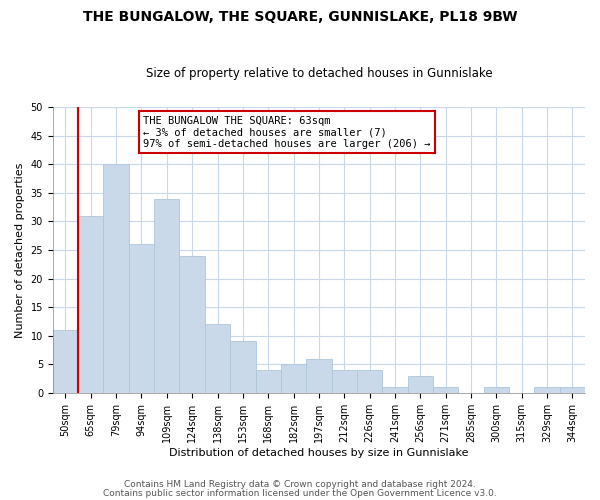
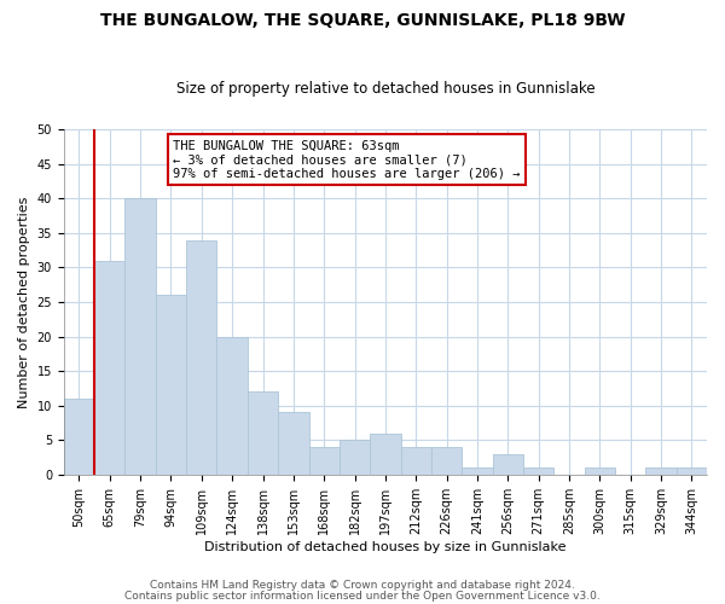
124sqm: 24 -> 20
